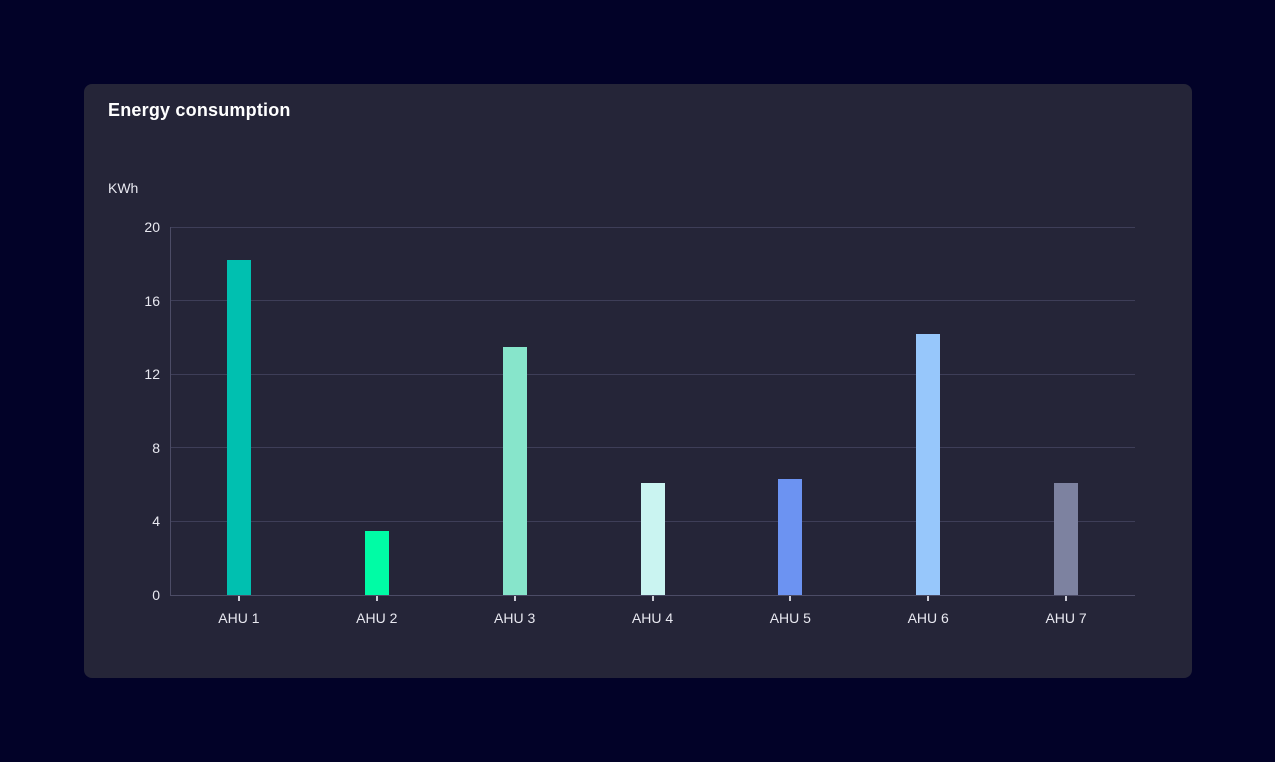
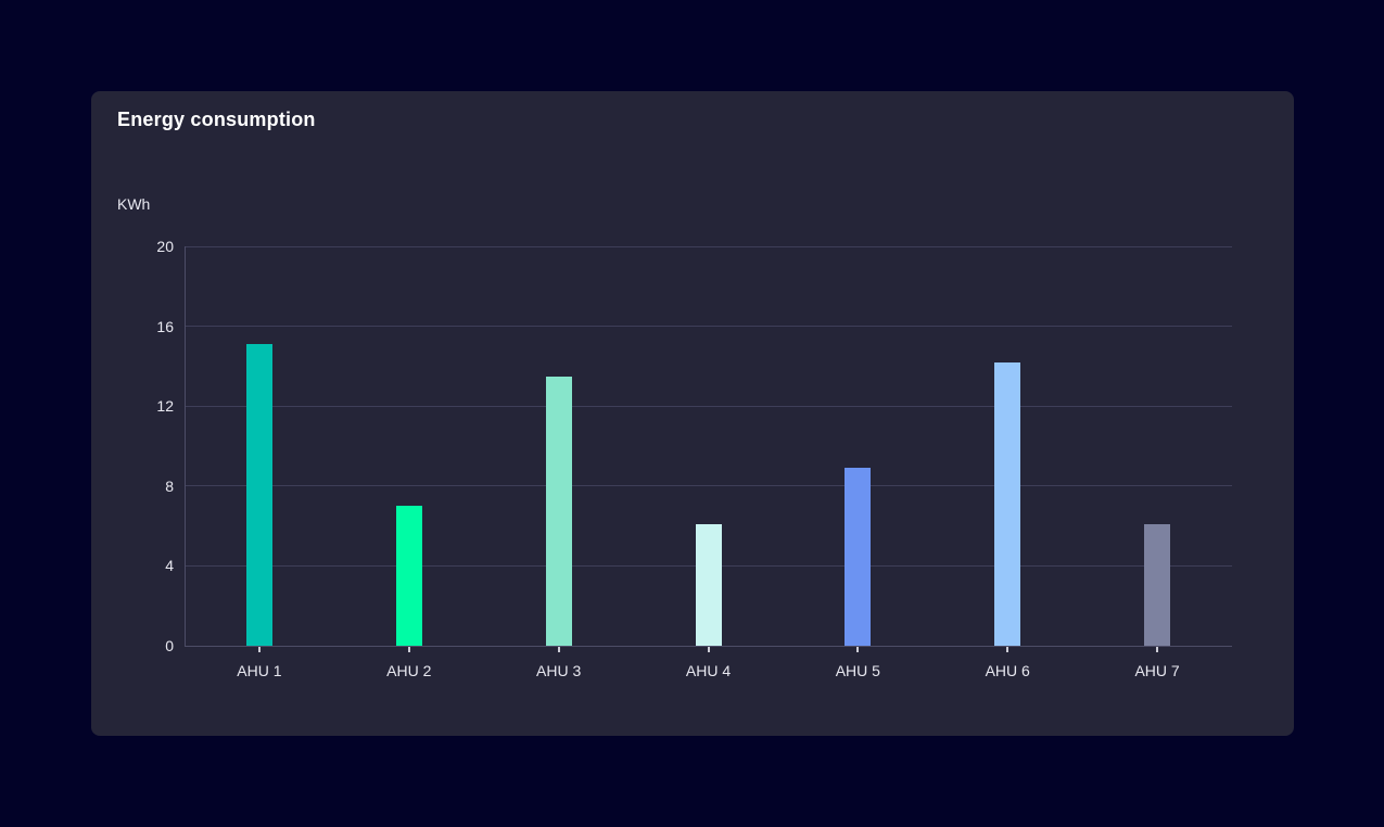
AHU 1: 18.2 -> 15.1
AHU 2: 3.5 -> 7.0
AHU 5: 6.3 -> 8.9
